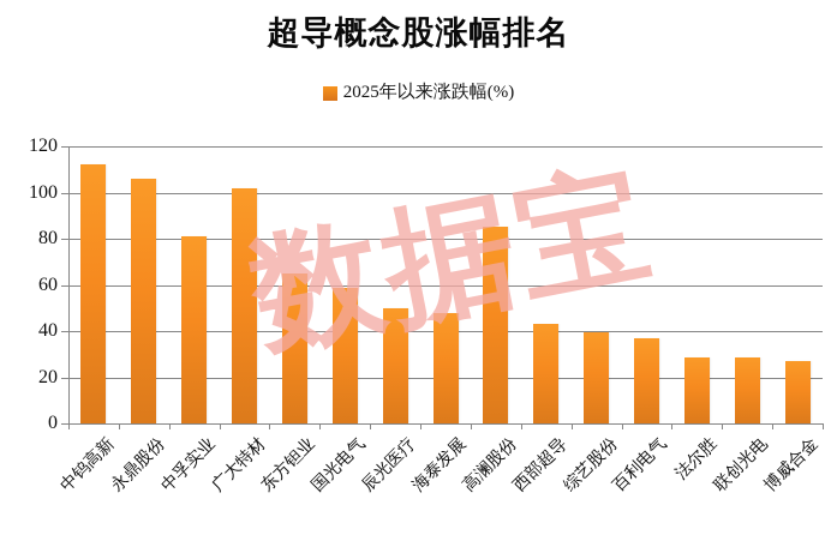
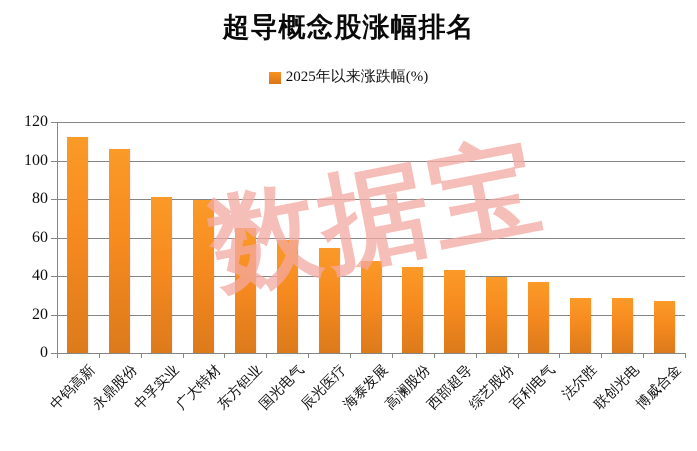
广大特材: 102 -> 80
辰光医疗: 50 -> 54
高澜股份: 85 -> 44
